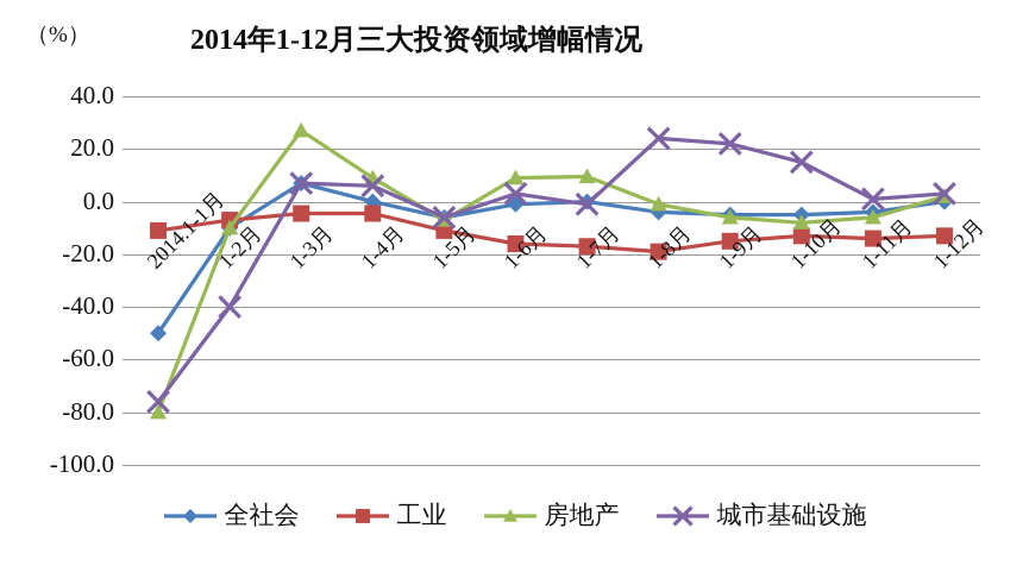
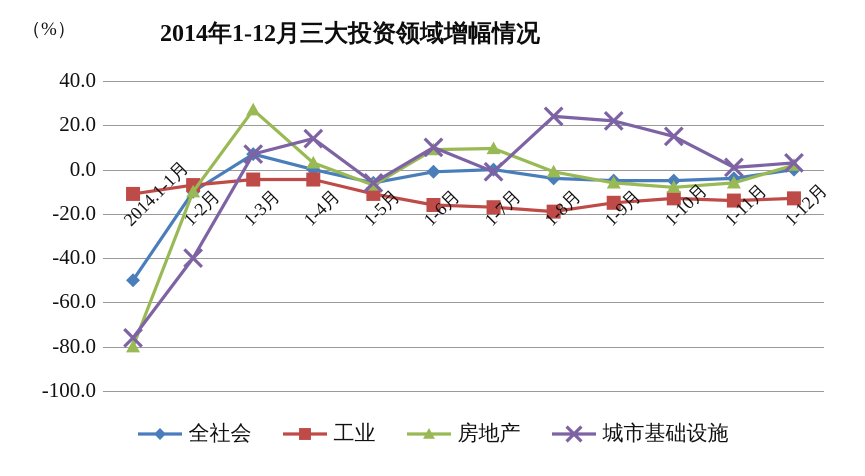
房地产/1-4月: 9 -> 3
城市基础设施/1-4月: 6 -> 14
城市基础设施/1-6月: 3 -> 10
